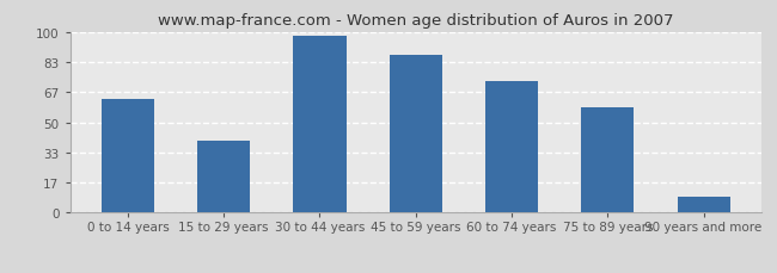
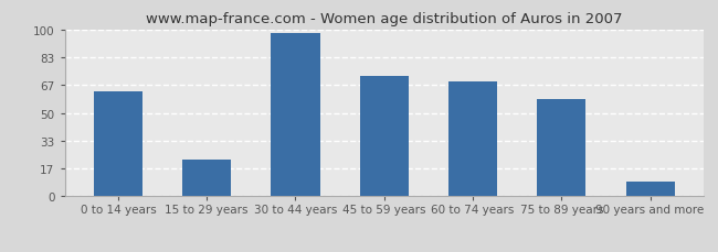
15 to 29 years: 40 -> 22
45 to 59 years: 87 -> 72
60 to 74 years: 73 -> 69
